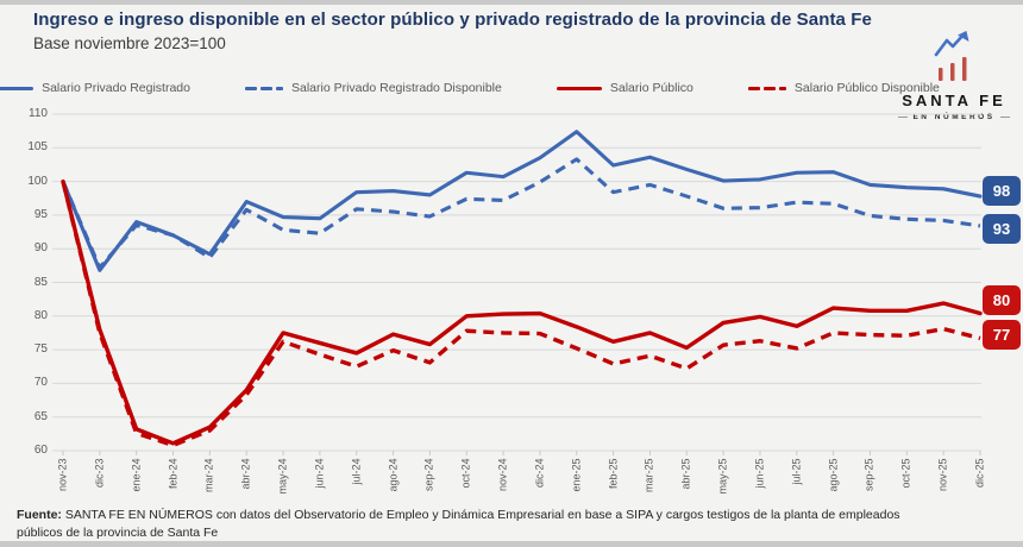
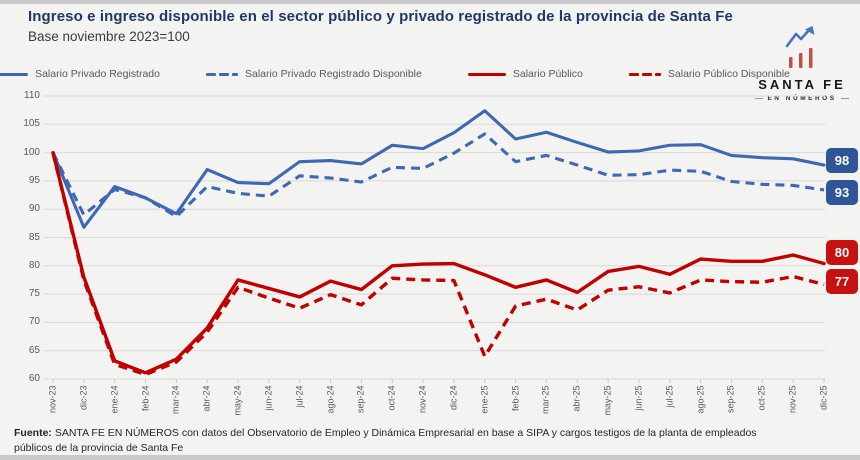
Salario Privado Registrado Disponible/dic-23: 87 -> 89
Salario Privado Registrado Disponible/abr-24: 96 -> 94
Salario Público Disponible/ene-25: 75 -> 64
